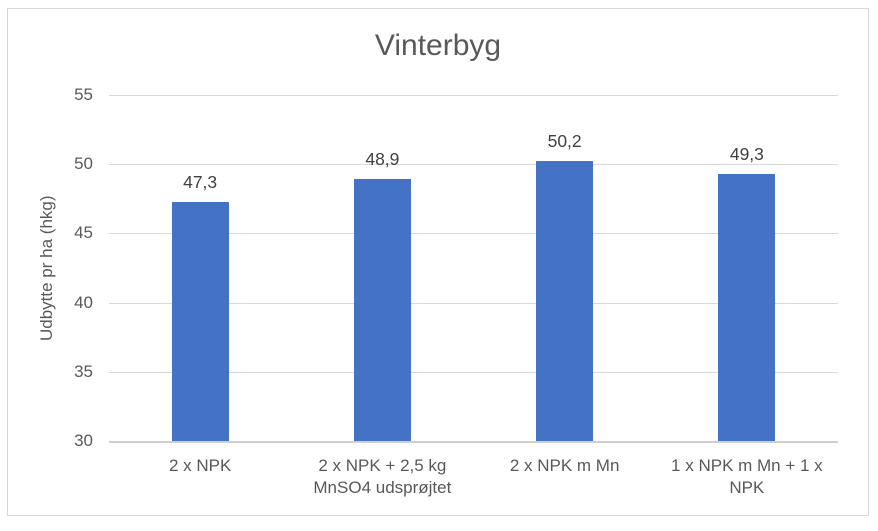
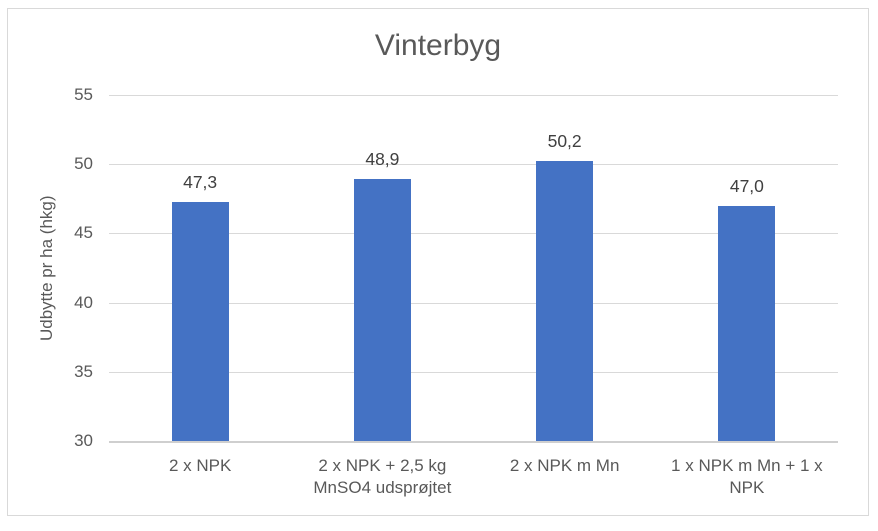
1 x NPK m Mn + 1 x NPK: 49,3 -> 47,0
